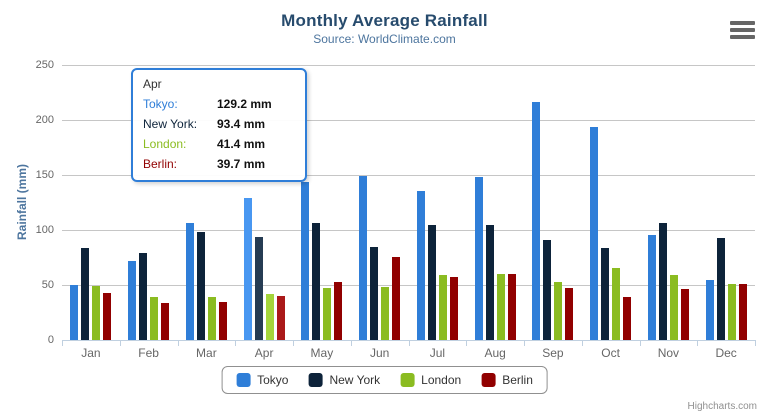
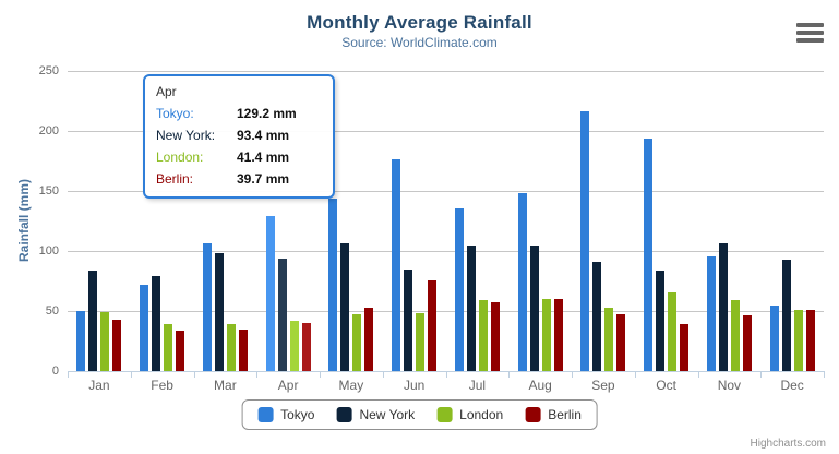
Tokyo/Jun: 149 -> 176
